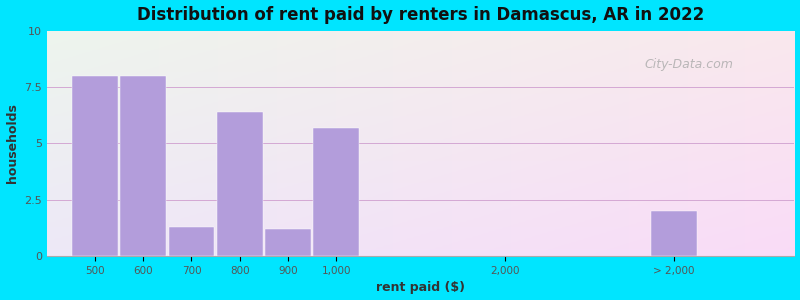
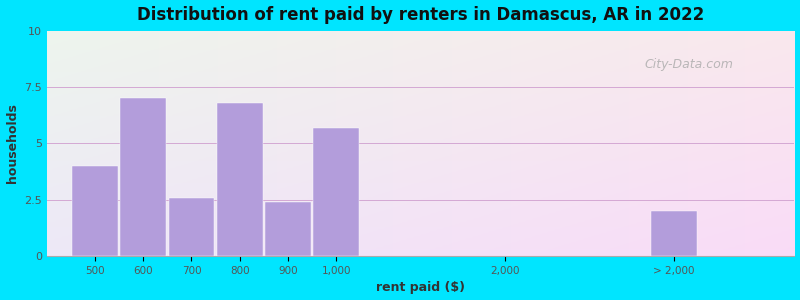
500: 8.0 -> 4.0
600: 8.0 -> 7.0
700: 1.3 -> 2.6
800: 6.4 -> 6.8
900: 1.2 -> 2.4
